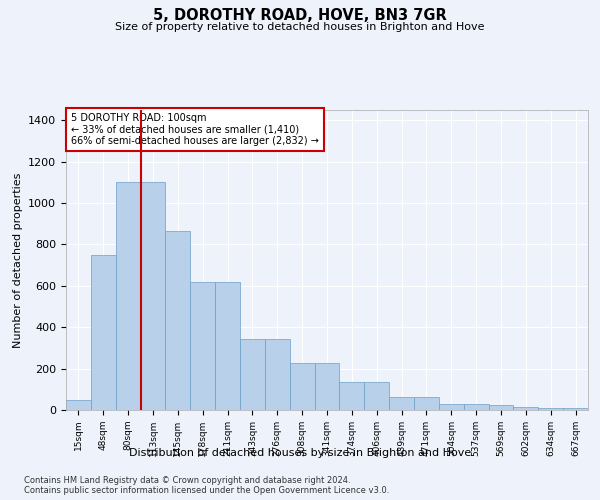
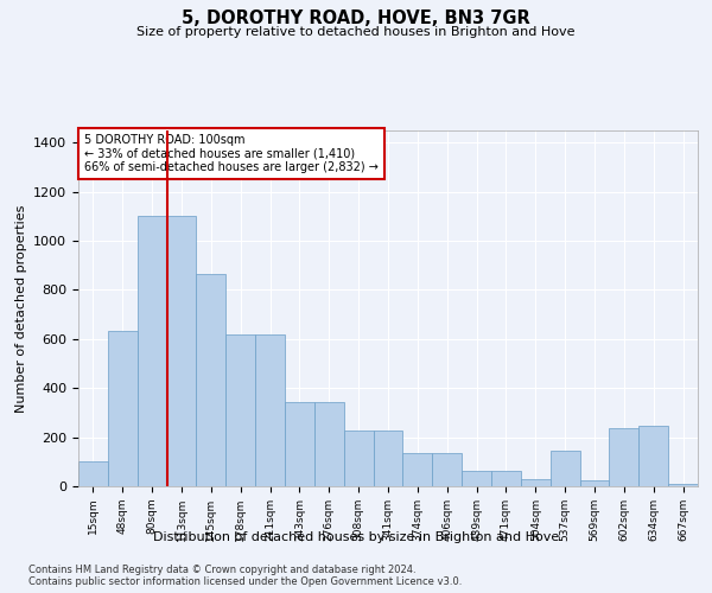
15sqm: 50 -> 100
48sqm: 750 -> 635
537sqm: 30 -> 145
602sqm: 15 -> 235
634sqm: 10 -> 245
